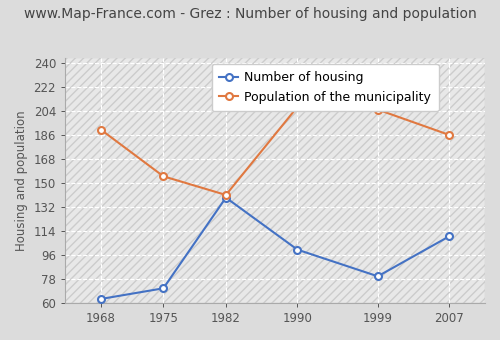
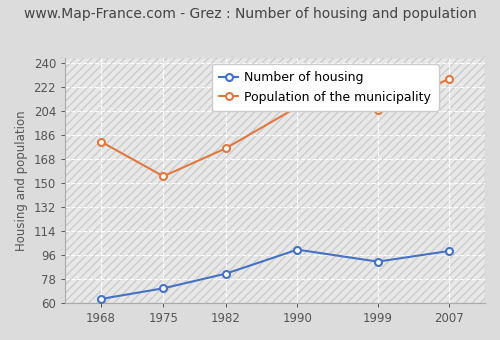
Population of the municipality/1968: 190 -> 181
Number of housing/1982: 139 -> 82
Population of the municipality/1982: 141 -> 176
Number of housing/1999: 80 -> 91
Number of housing/2007: 110 -> 99
Population of the municipality/2007: 186 -> 228
